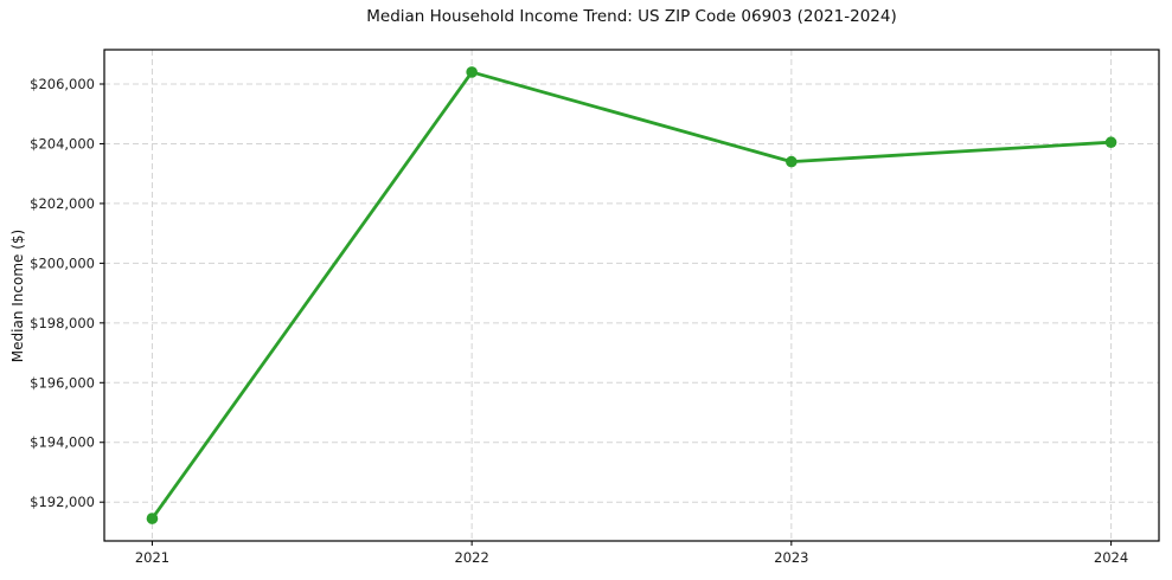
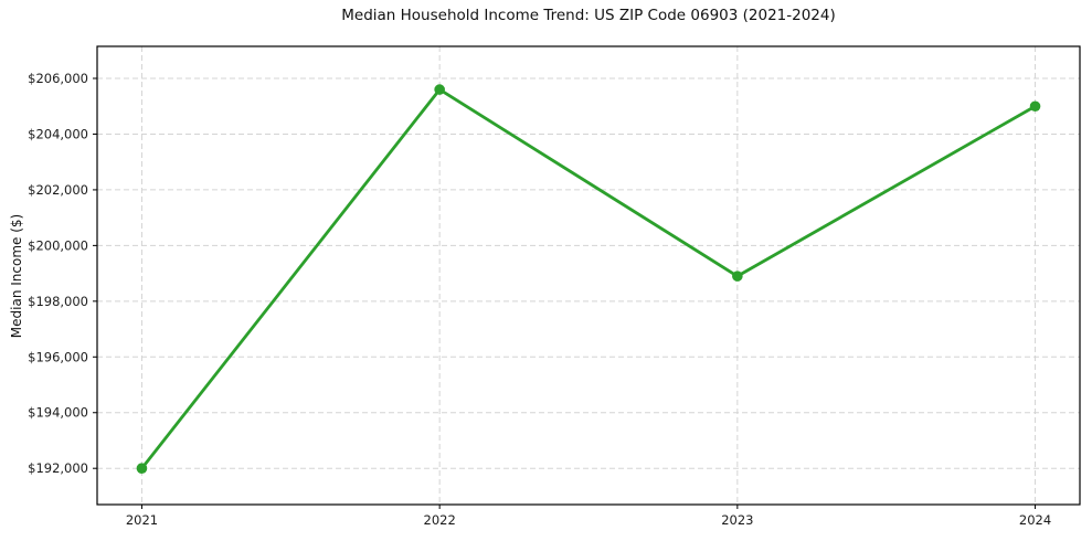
2021: $191400 -> $192000
2022: $206400 -> $205600
2023: $203400 -> $198900
2024: $204000 -> $205000
